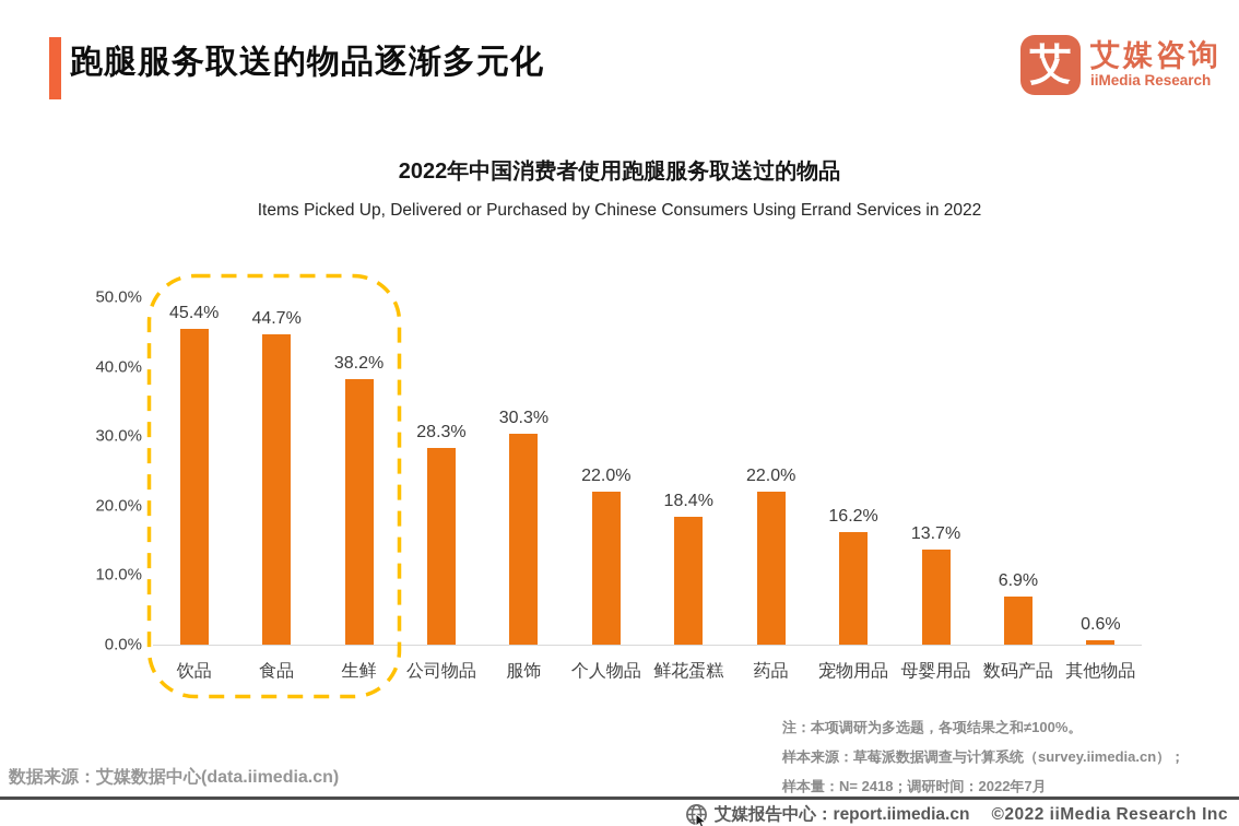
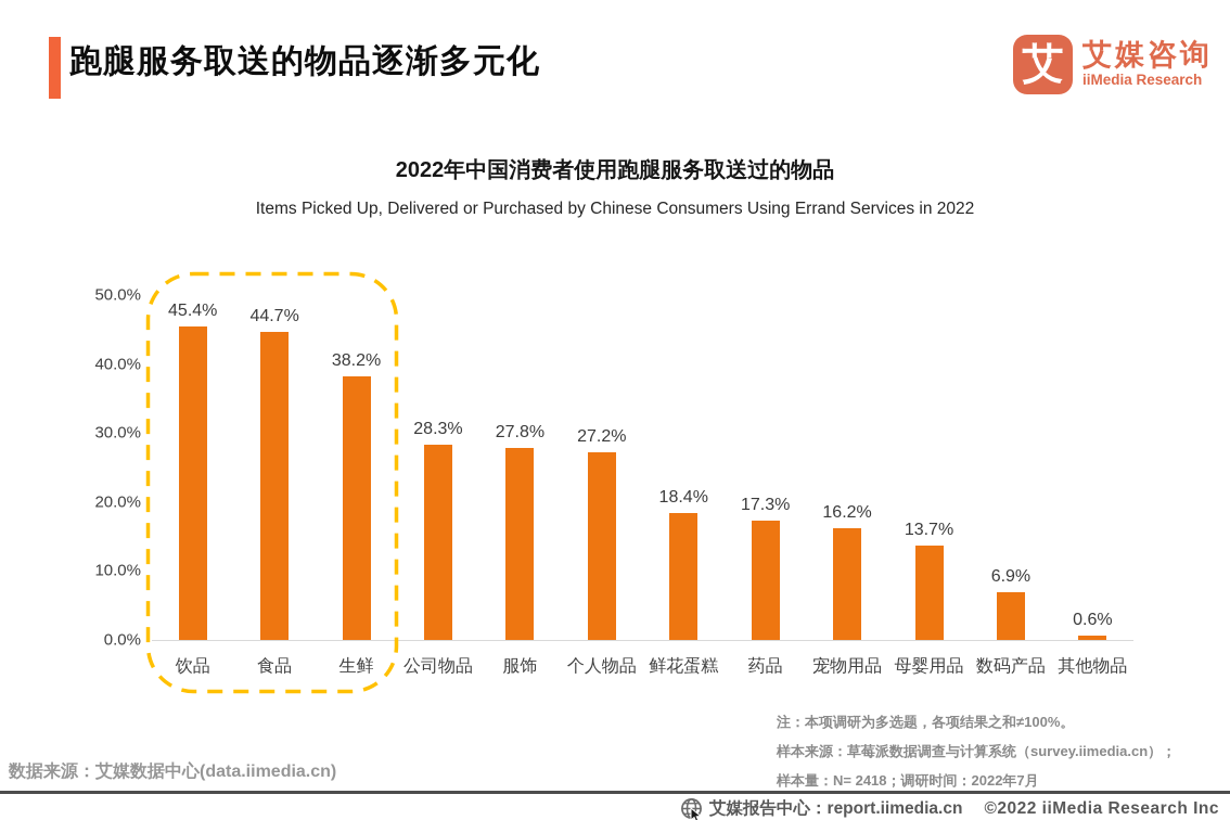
服饰: 30.3% -> 27.8%
个人物品: 22.0% -> 27.2%
药品: 22.0% -> 17.3%
